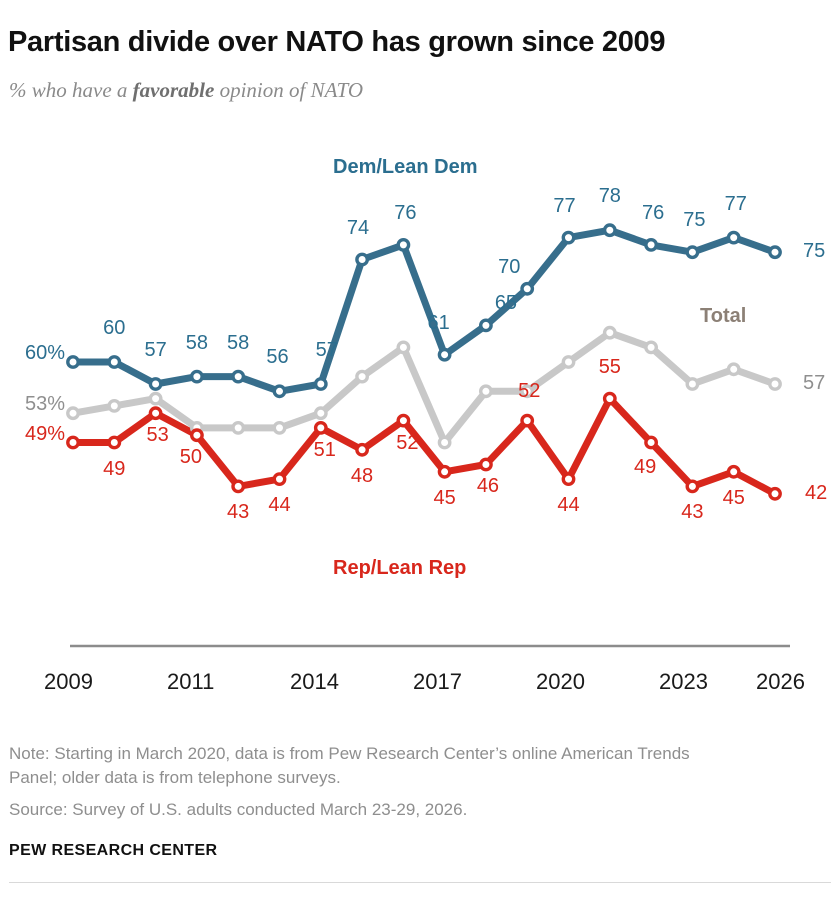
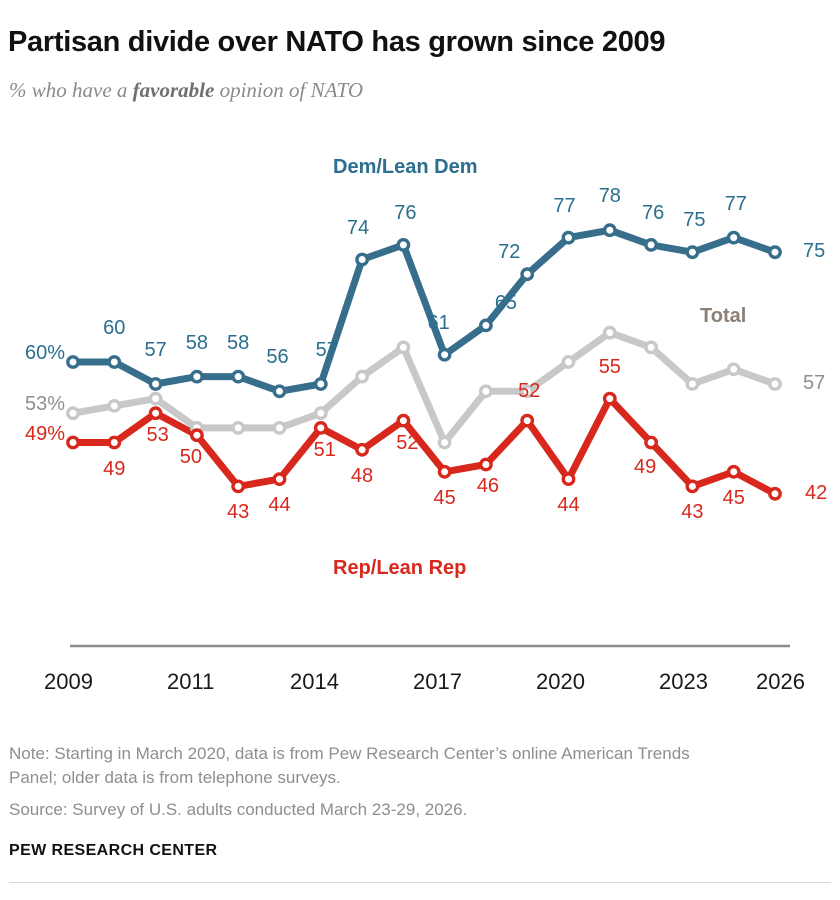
Dem/Lean Dem/2020: 70 -> 72
